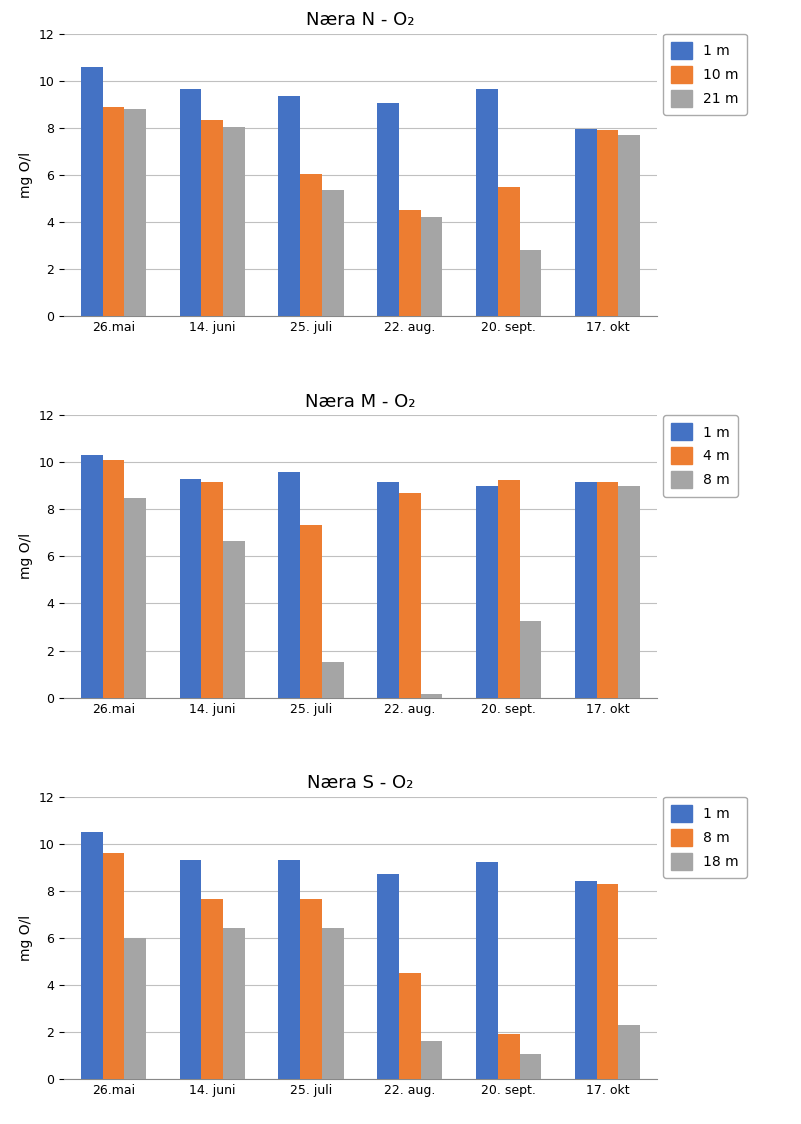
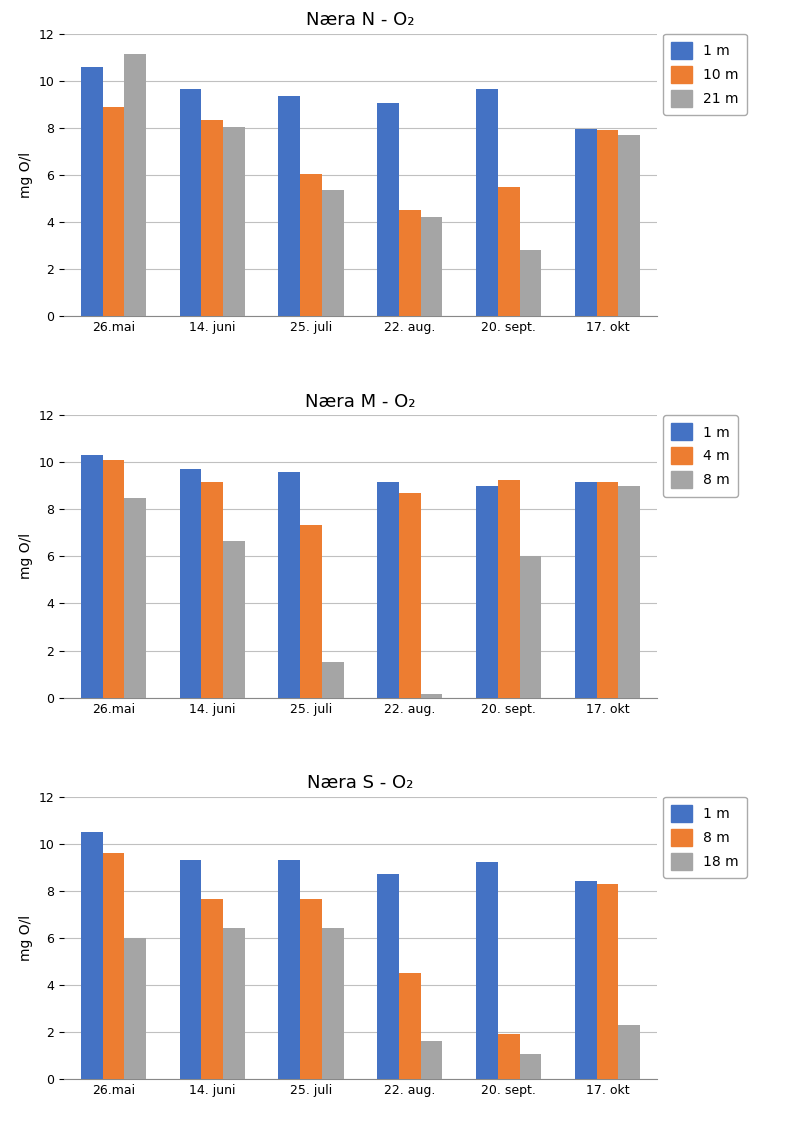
Næra N - O₂/21 m/26.mai: 8.80 -> 11.15
Næra M - O₂/1 m/14. juni: 9.30 -> 9.70
Næra M - O₂/8 m/20. sept.: 3.25 -> 6.00
